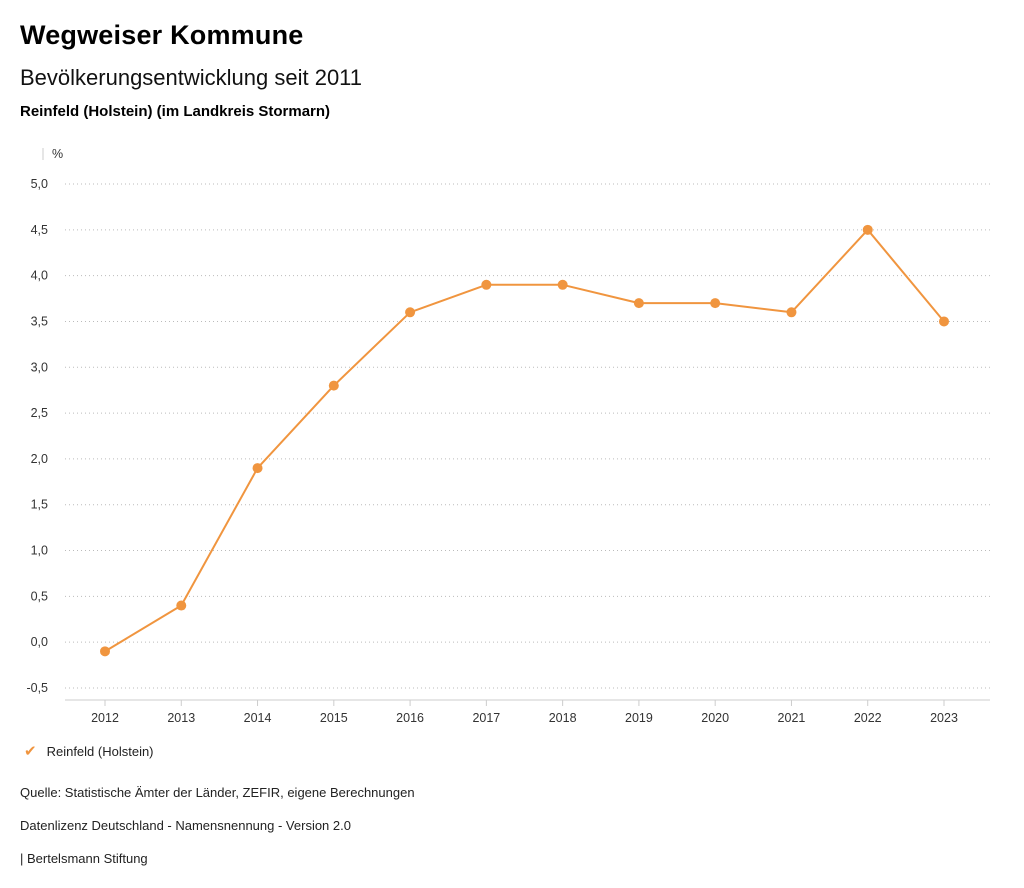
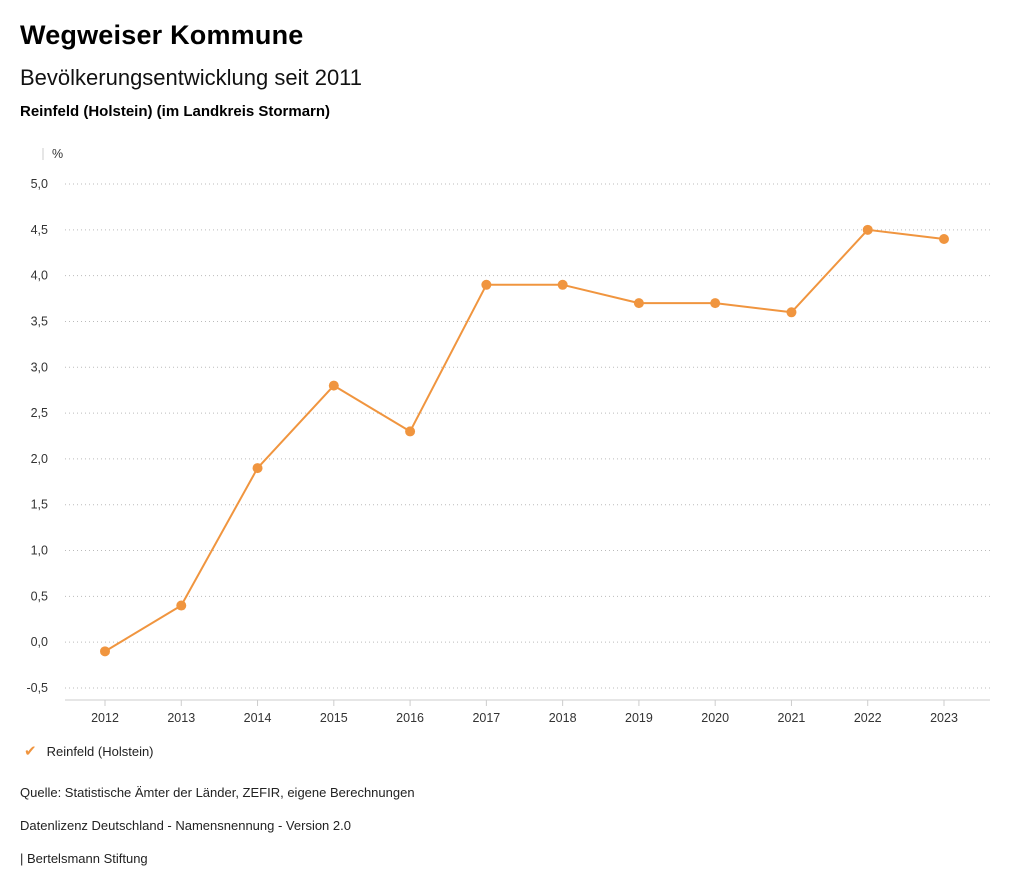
2016: 3,6 -> 2,3
2023: 3,5 -> 4,4
